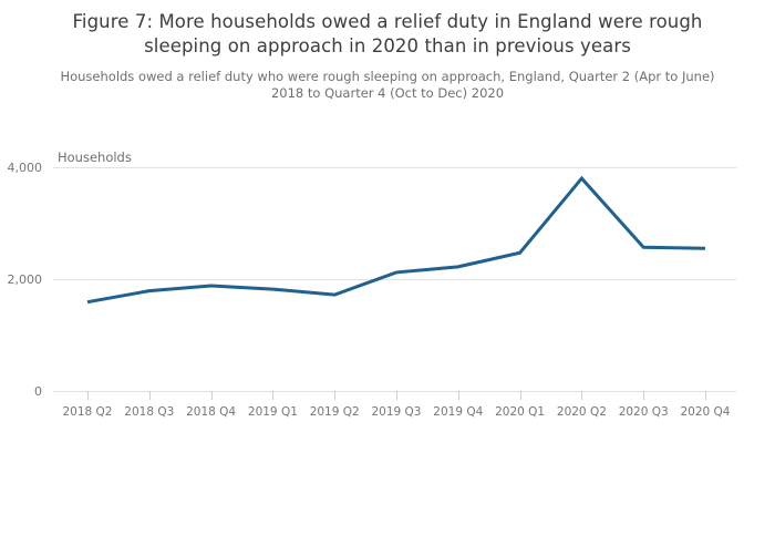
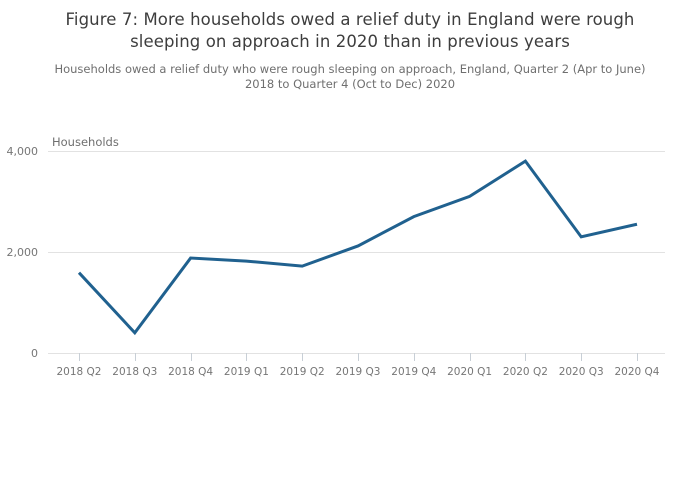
2018 Q3: 1800 -> 400
2019 Q4: 2200 -> 2700
2020 Q1: 2500 -> 3100
2020 Q3: 2600 -> 2300
